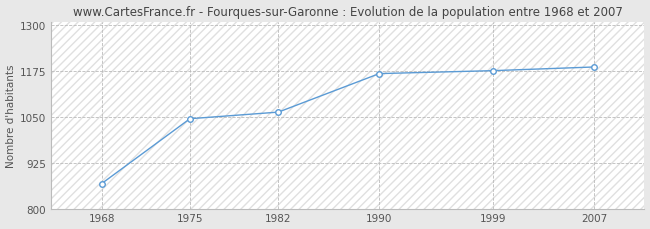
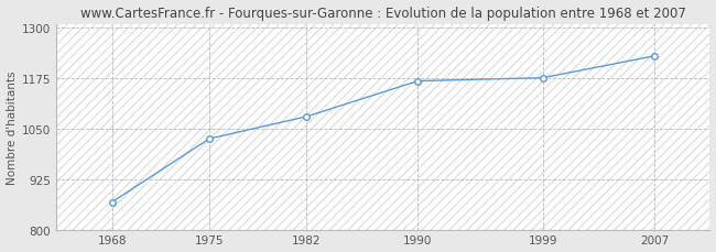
1975: 1045 -> 1025
1982: 1063 -> 1080
2007: 1186 -> 1230
